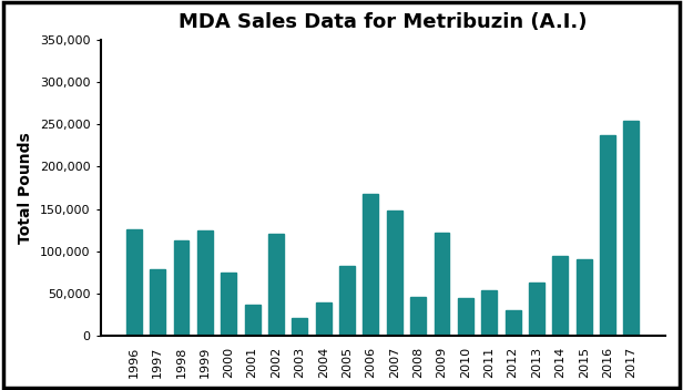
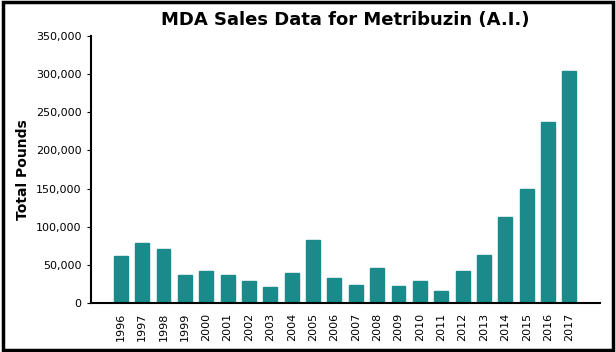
1996: 126,000 -> 62,000
1998: 112,000 -> 70,000
1999: 124,000 -> 37,000
2000: 74,000 -> 42,000
2002: 120,000 -> 28,000
2006: 168,000 -> 33,000
2007: 148,000 -> 23,000
2009: 122,000 -> 22,000
2010: 44,000 -> 28,000
2011: 54,000 -> 15,000
2012: 30,000 -> 42,000
2014: 94,000 -> 112,000
2015: 90,000 -> 150,000
2017: 254,000 -> 305,000
